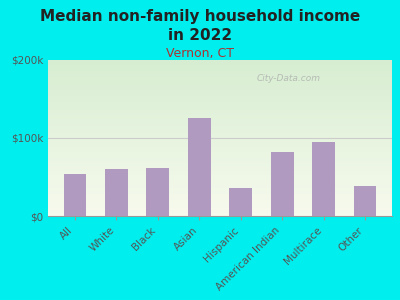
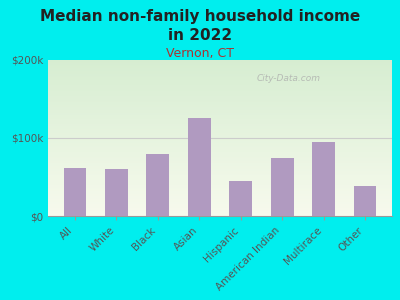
All: $54k -> $62k
Black: $62k -> $80k
Hispanic: $36k -> $45k
American Indian: $82k -> $75k
